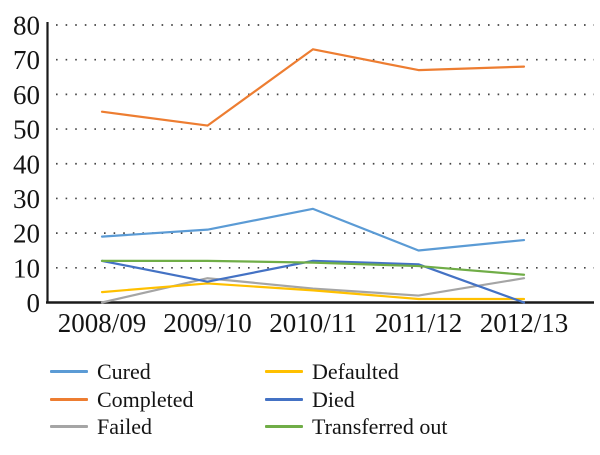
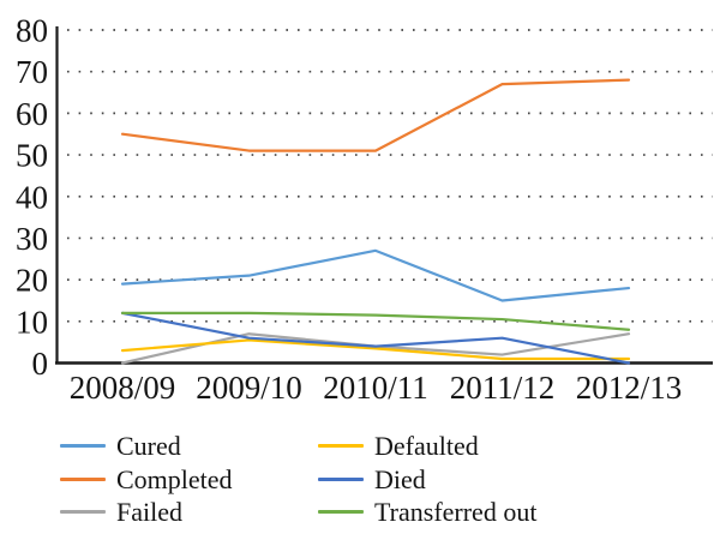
Completed/2010/11: 73 -> 51
Died/2010/11: 12 -> 4
Died/2011/12: 11 -> 6
